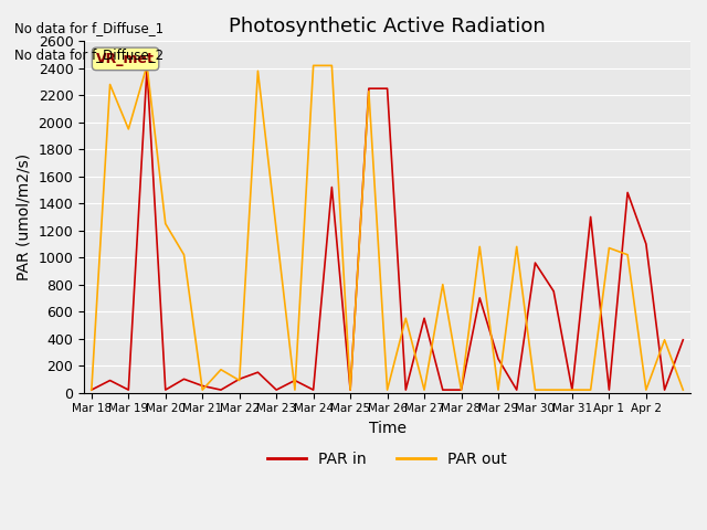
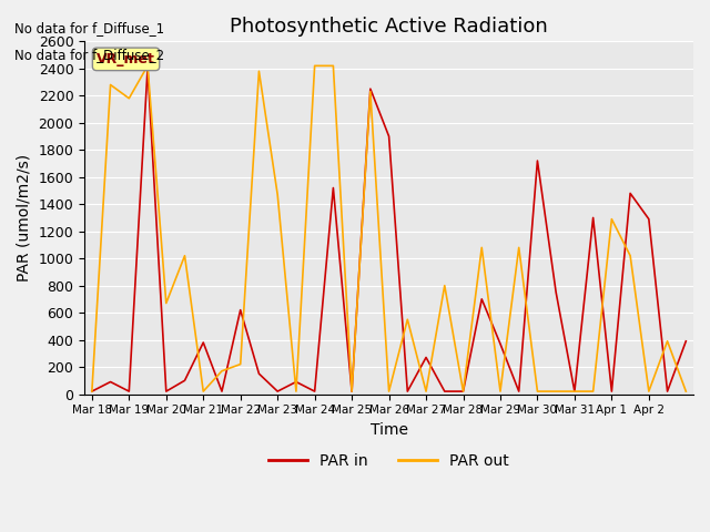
PAR out/Mar 19: 1950 -> 2180
PAR out/Mar 20: 1250 -> 670
PAR in/Mar 21: 50 -> 380
PAR in/Mar 22: 100 -> 620
PAR out/Mar 22: 90 -> 220
PAR out/Mar 23: 1200 -> 1470
PAR in/Mar 26: 2250 -> 1900
PAR in/Mar 27: 550 -> 270
PAR in/Mar 29: 250 -> 370
PAR in/Mar 30: 960 -> 1720
PAR out/Apr 1: 1070 -> 1290
PAR in/Apr 2: 1100 -> 1290
